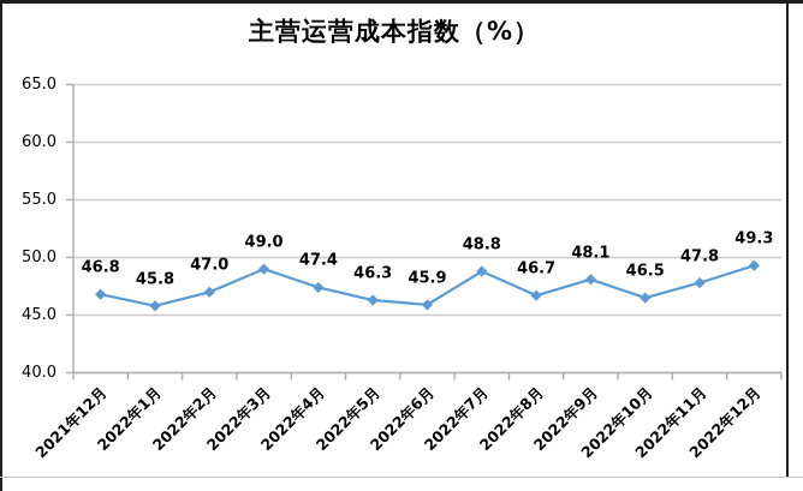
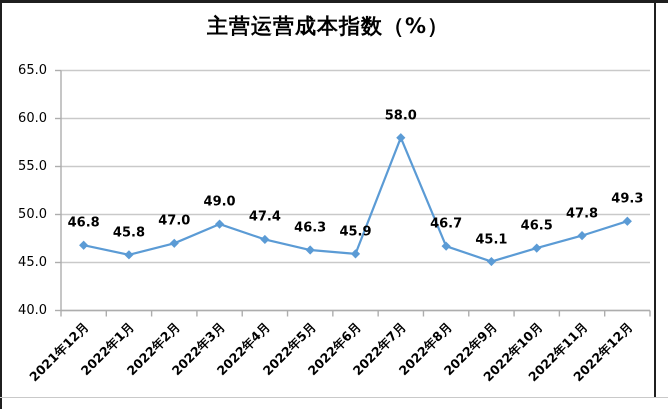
2022年7月: 48.8 -> 58.0
2022年9月: 48.1 -> 45.1
